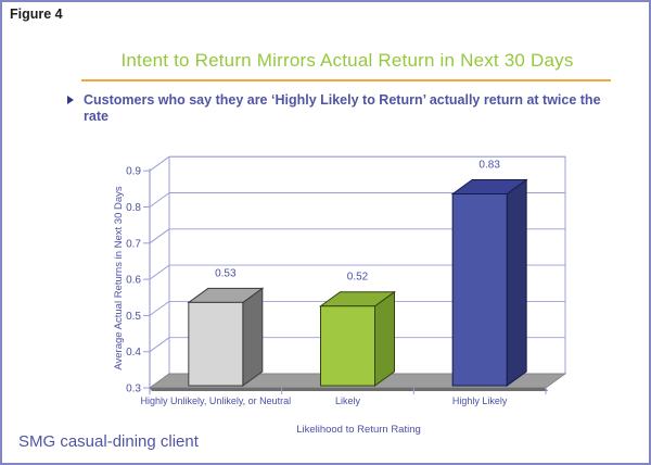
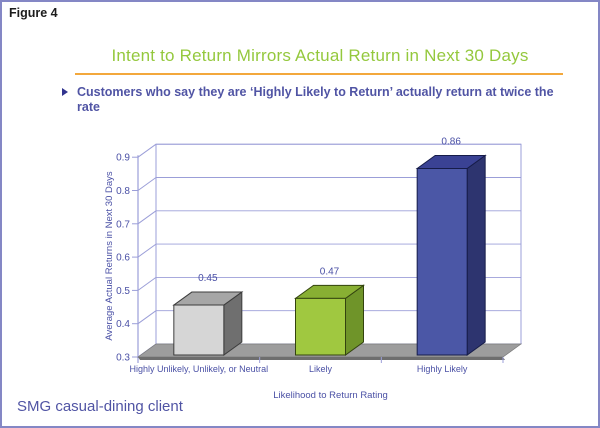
Highly Unlikely, Unlikely, or Neutral: 0.53 -> 0.45
Likely: 0.52 -> 0.47
Highly Likely: 0.83 -> 0.86
